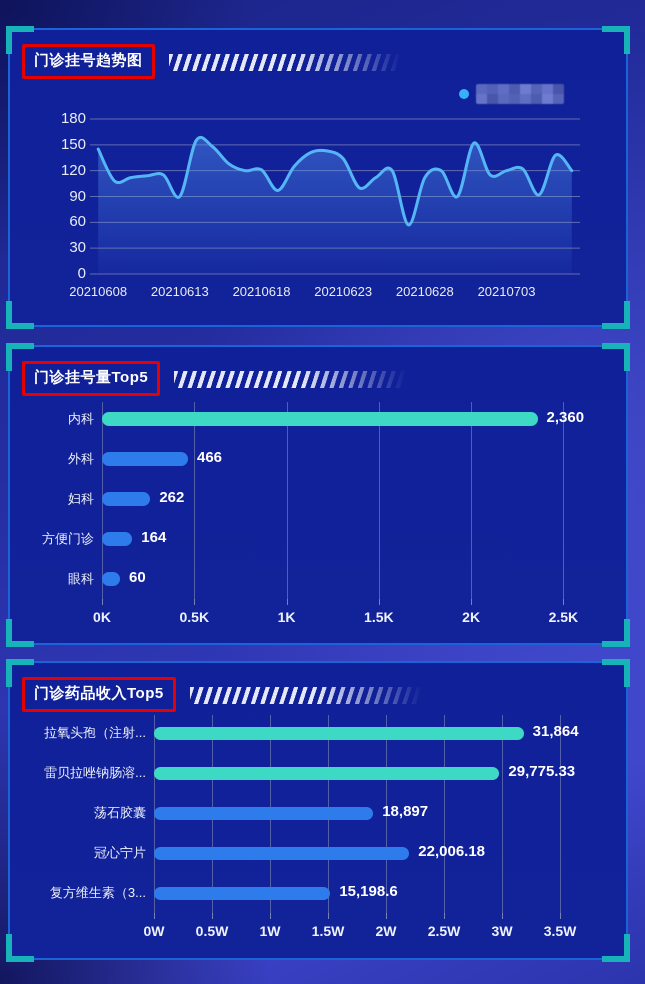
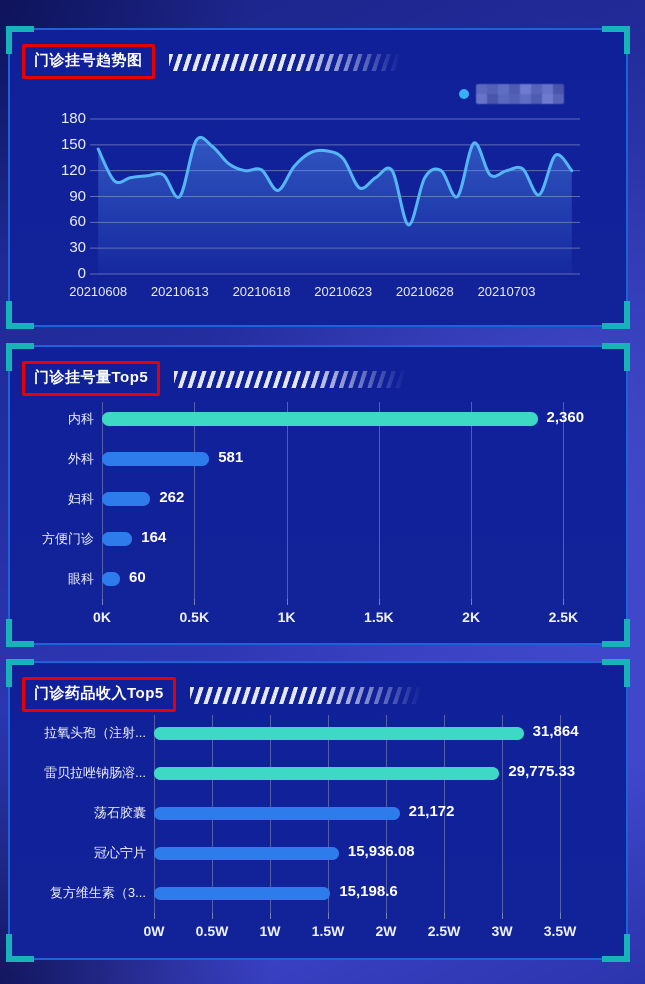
门诊挂号量Top5/外科: 466 -> 581
门诊药品收入Top5/荡石胶囊: 18,897 -> 21,172
门诊药品收入Top5/冠心宁片: 22,006.18 -> 15,936.08
